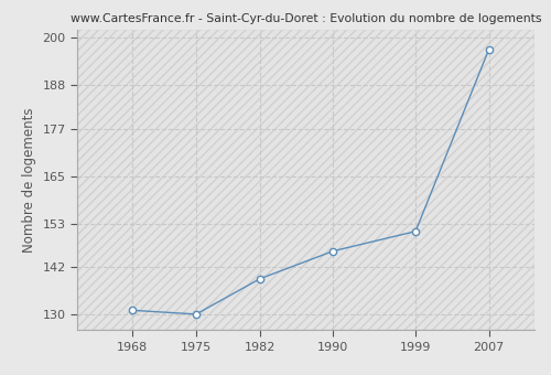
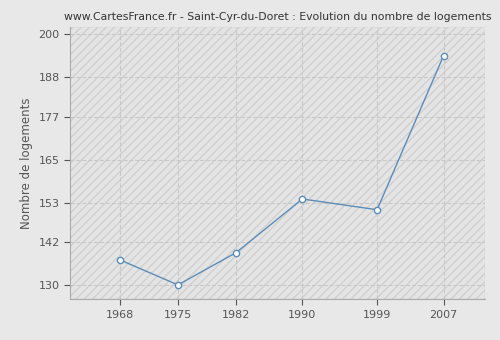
1968: 131 -> 137
1990: 146 -> 154
2007: 197 -> 194
